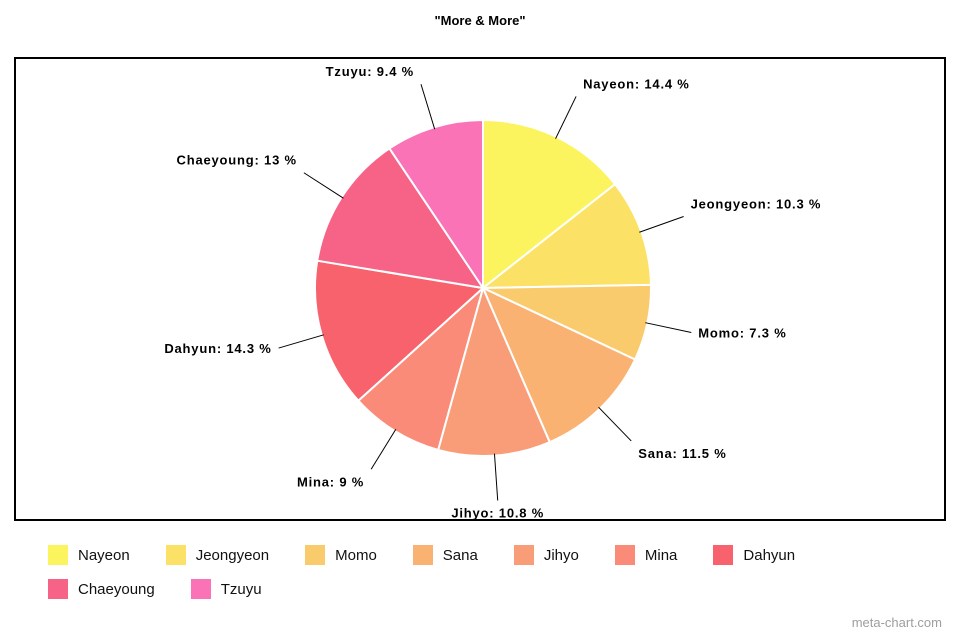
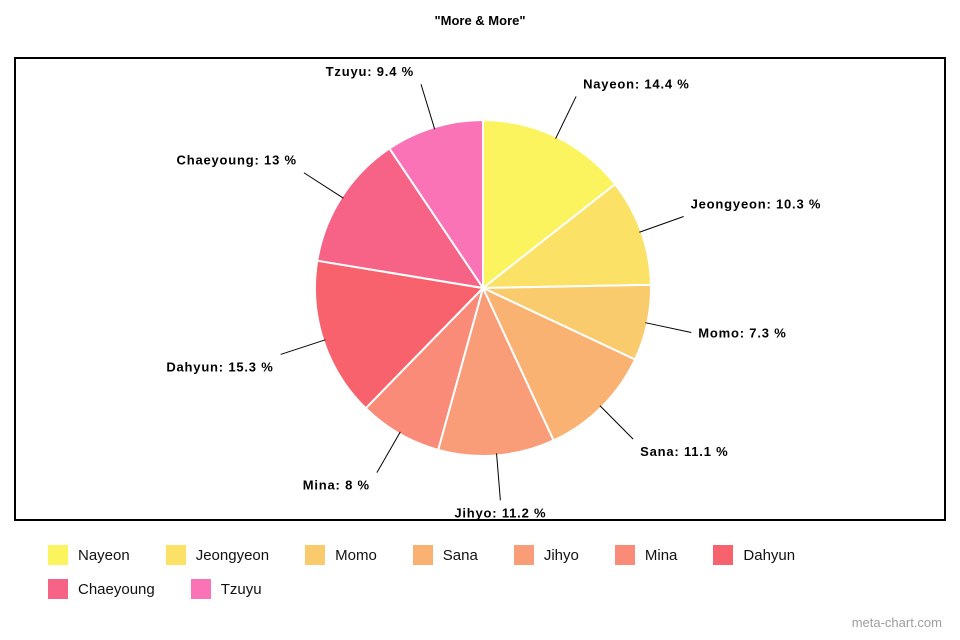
Sana: 11.5 -> 11.1
Jihyo: 10.8 -> 11.2
Mina: 9 -> 8
Dahyun: 14.3 -> 15.3
